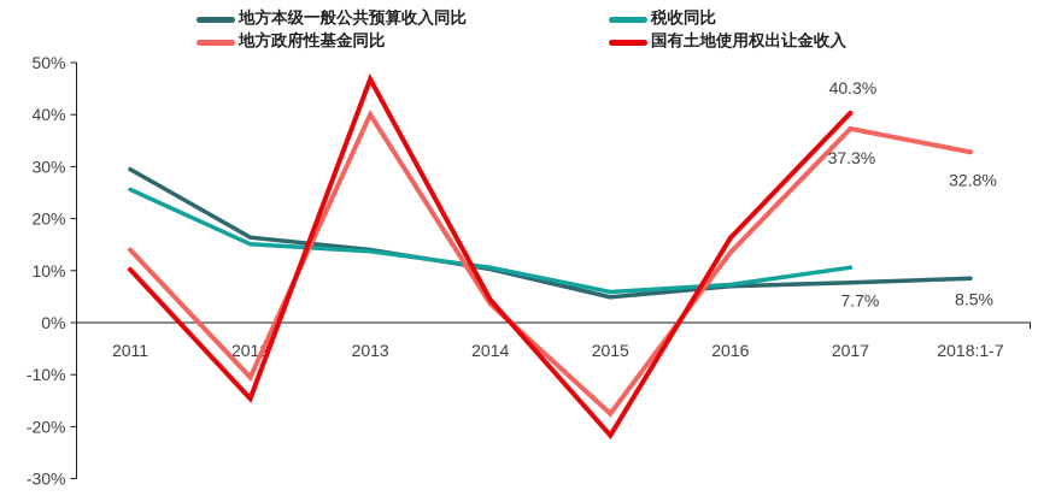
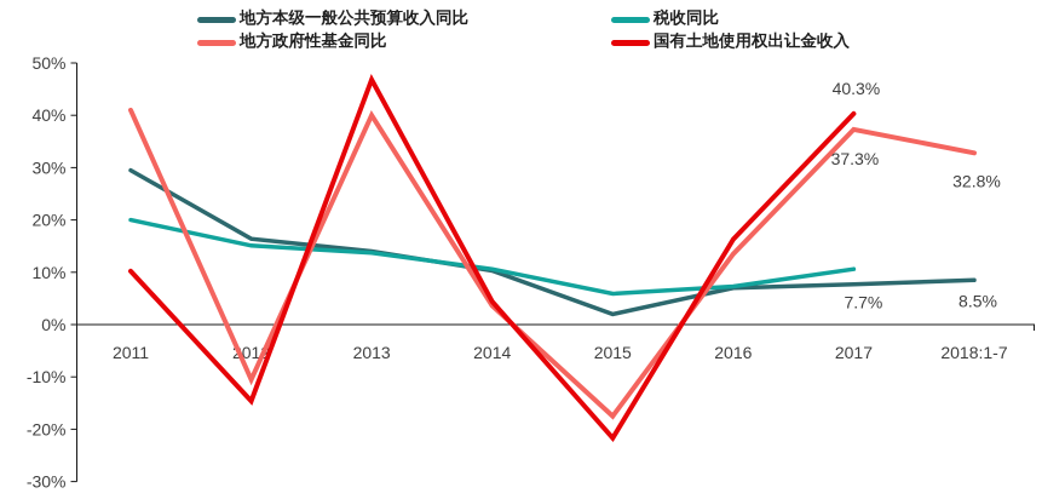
税收同比/2011: 26% -> 20%
地方政府性基金同比/2011: 14% -> 41%
地方本级一般公共预算收入同比/2015: 5% -> 2%
